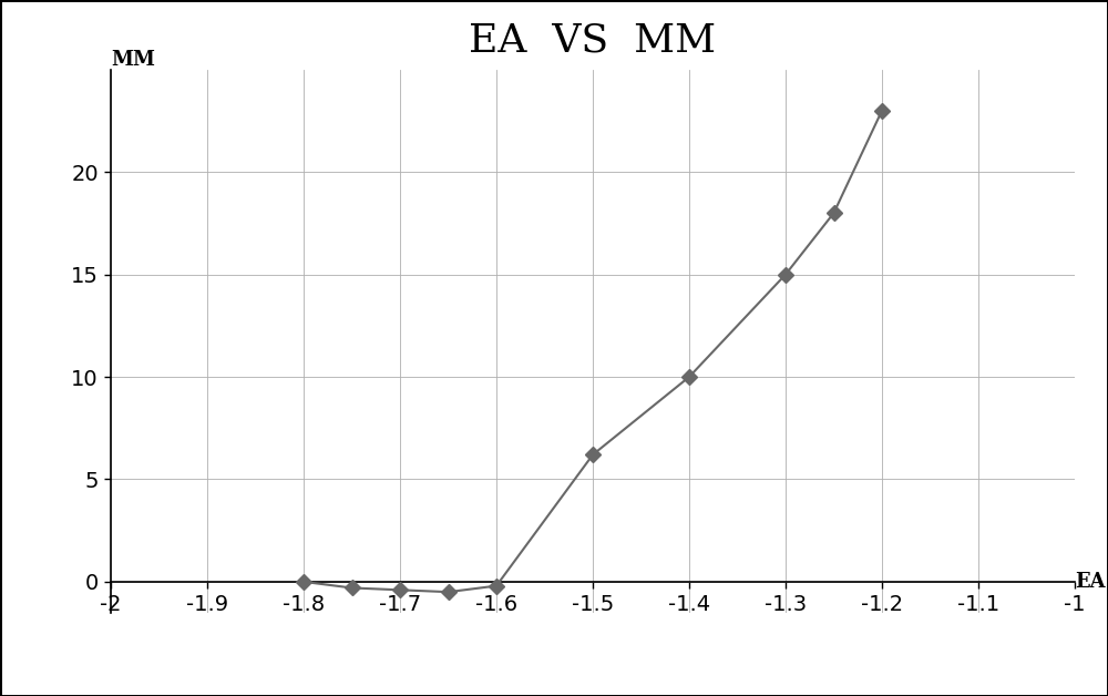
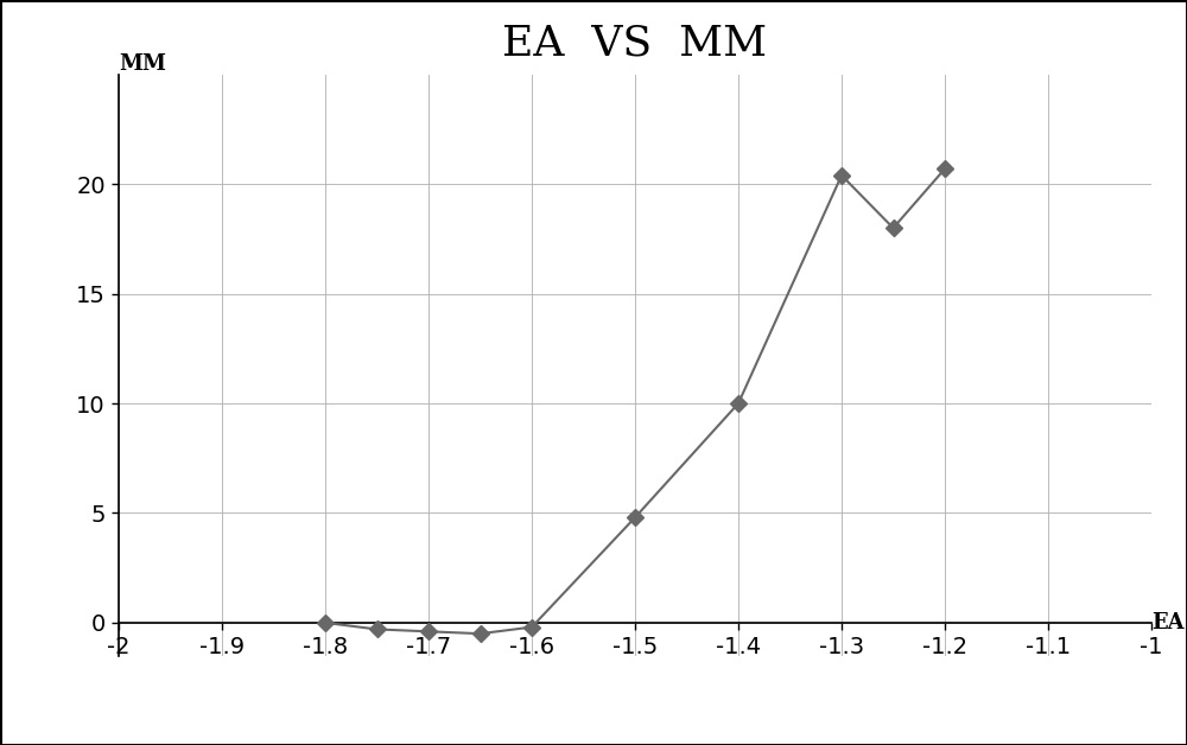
-1.5: 6.2 -> 4.8
-1.3: 15.0 -> 20.4
-1.2: 23.0 -> 20.7
